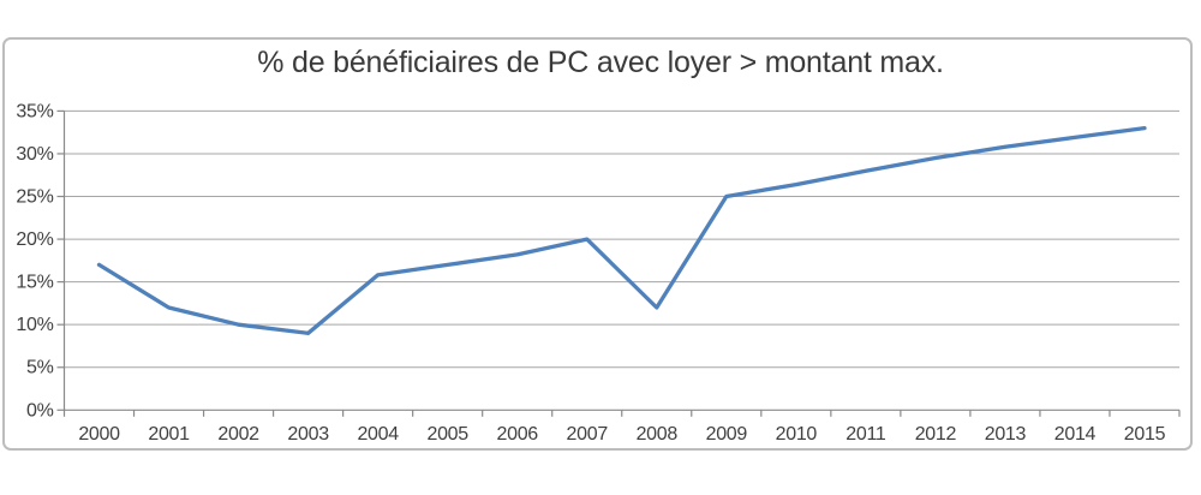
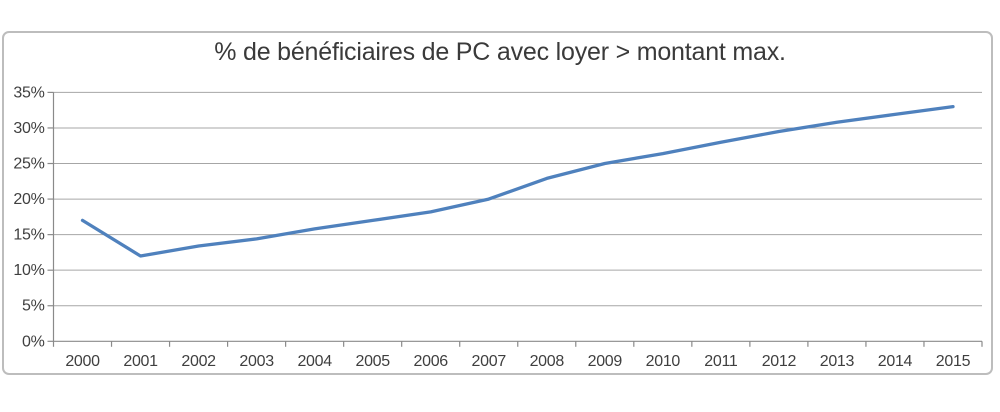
2002: 10% -> 13%
2003: 9% -> 14%
2008: 12% -> 23%
